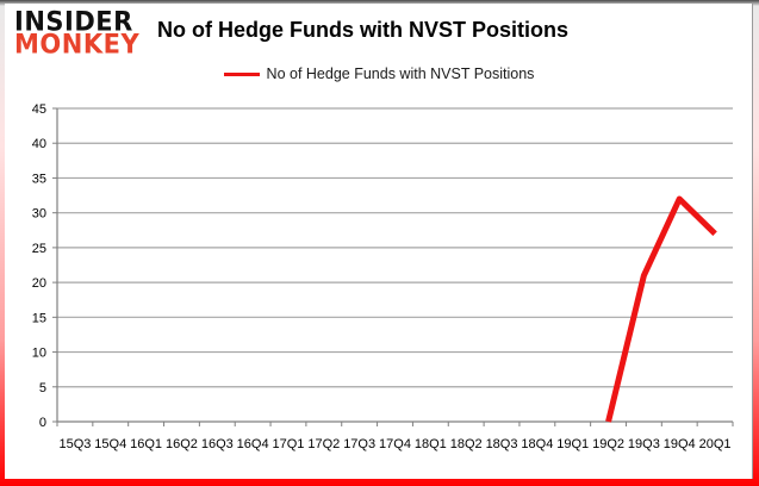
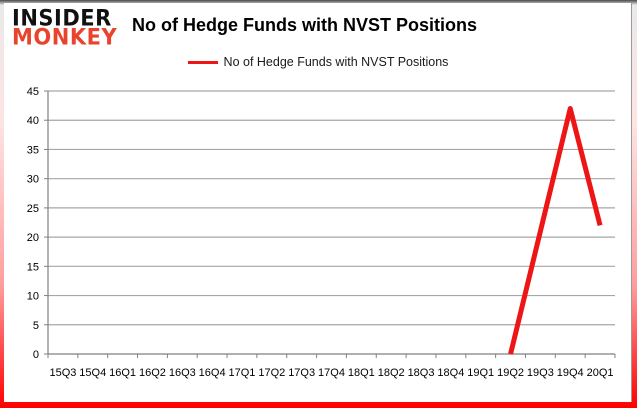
19Q4: 32 -> 42
20Q1: 27 -> 22
